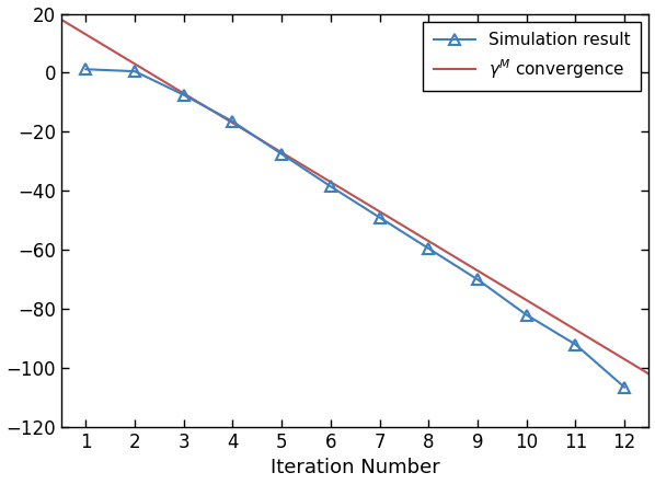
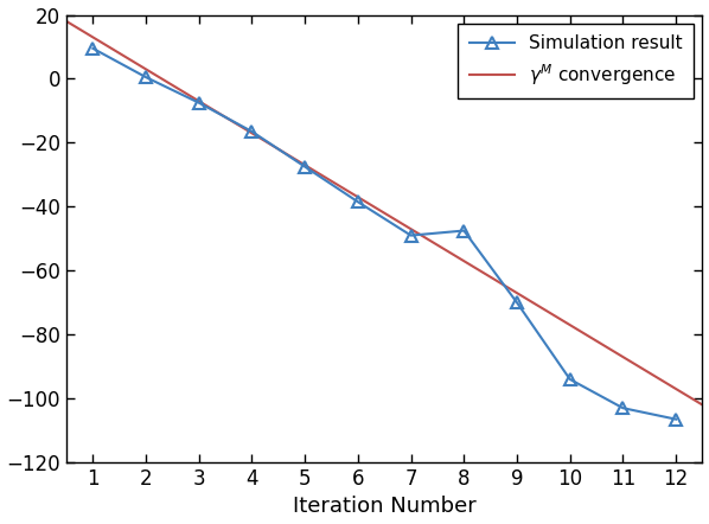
1: 1.2 -> 9.5
8: -59.5 -> -47.5
10: -82.0 -> -94.0
11: -92.0 -> -103.0
